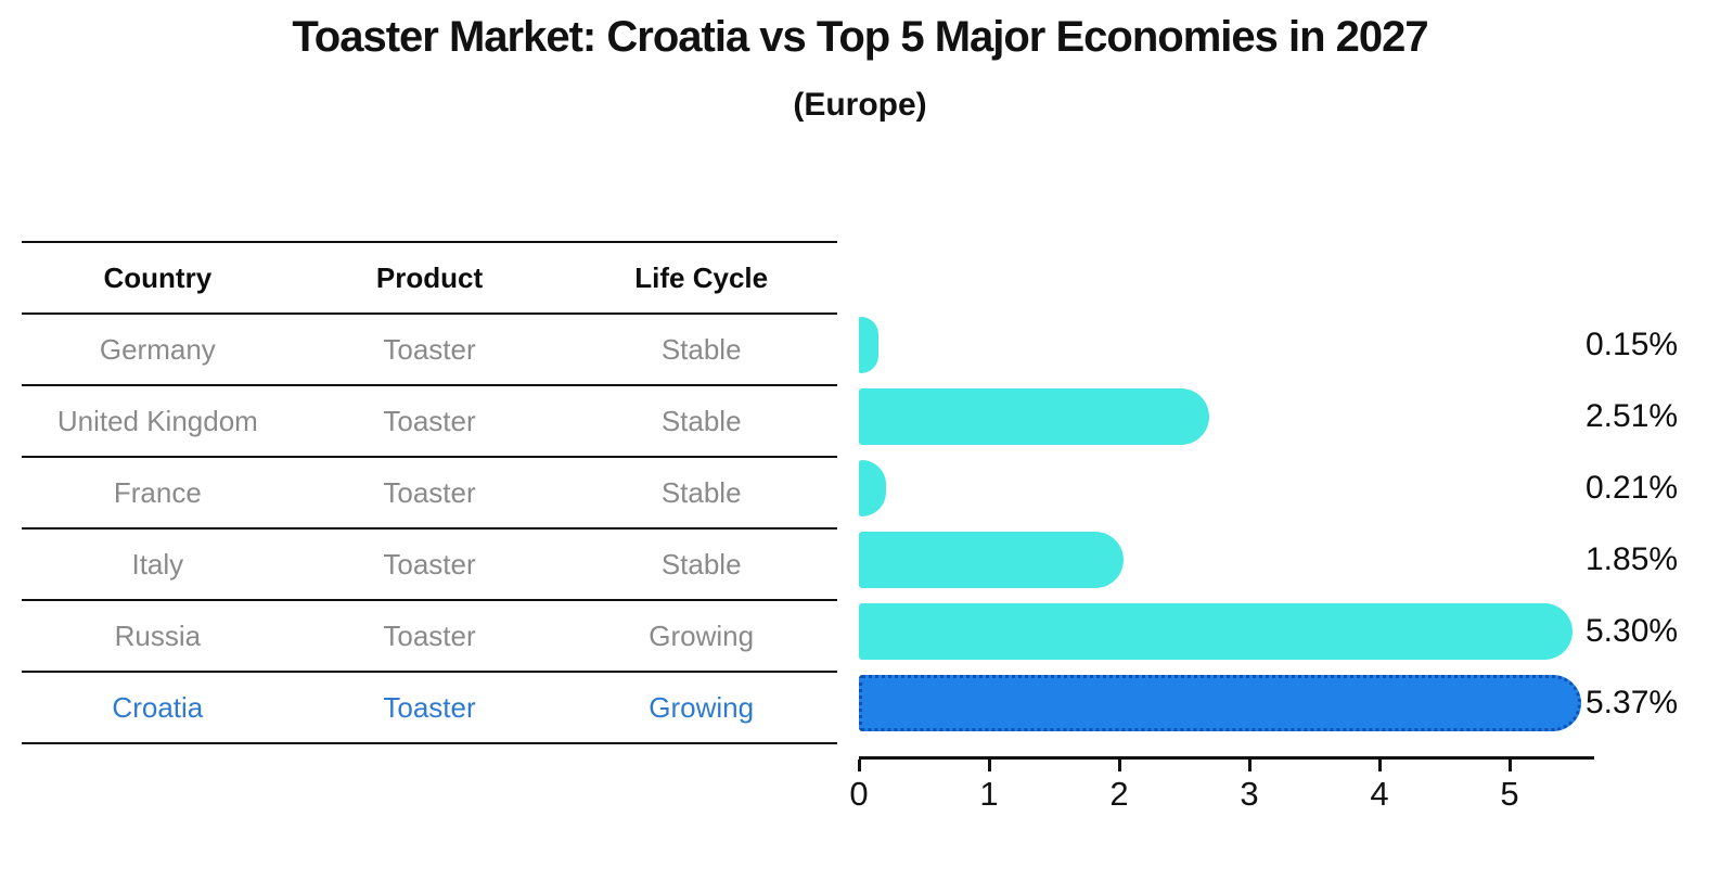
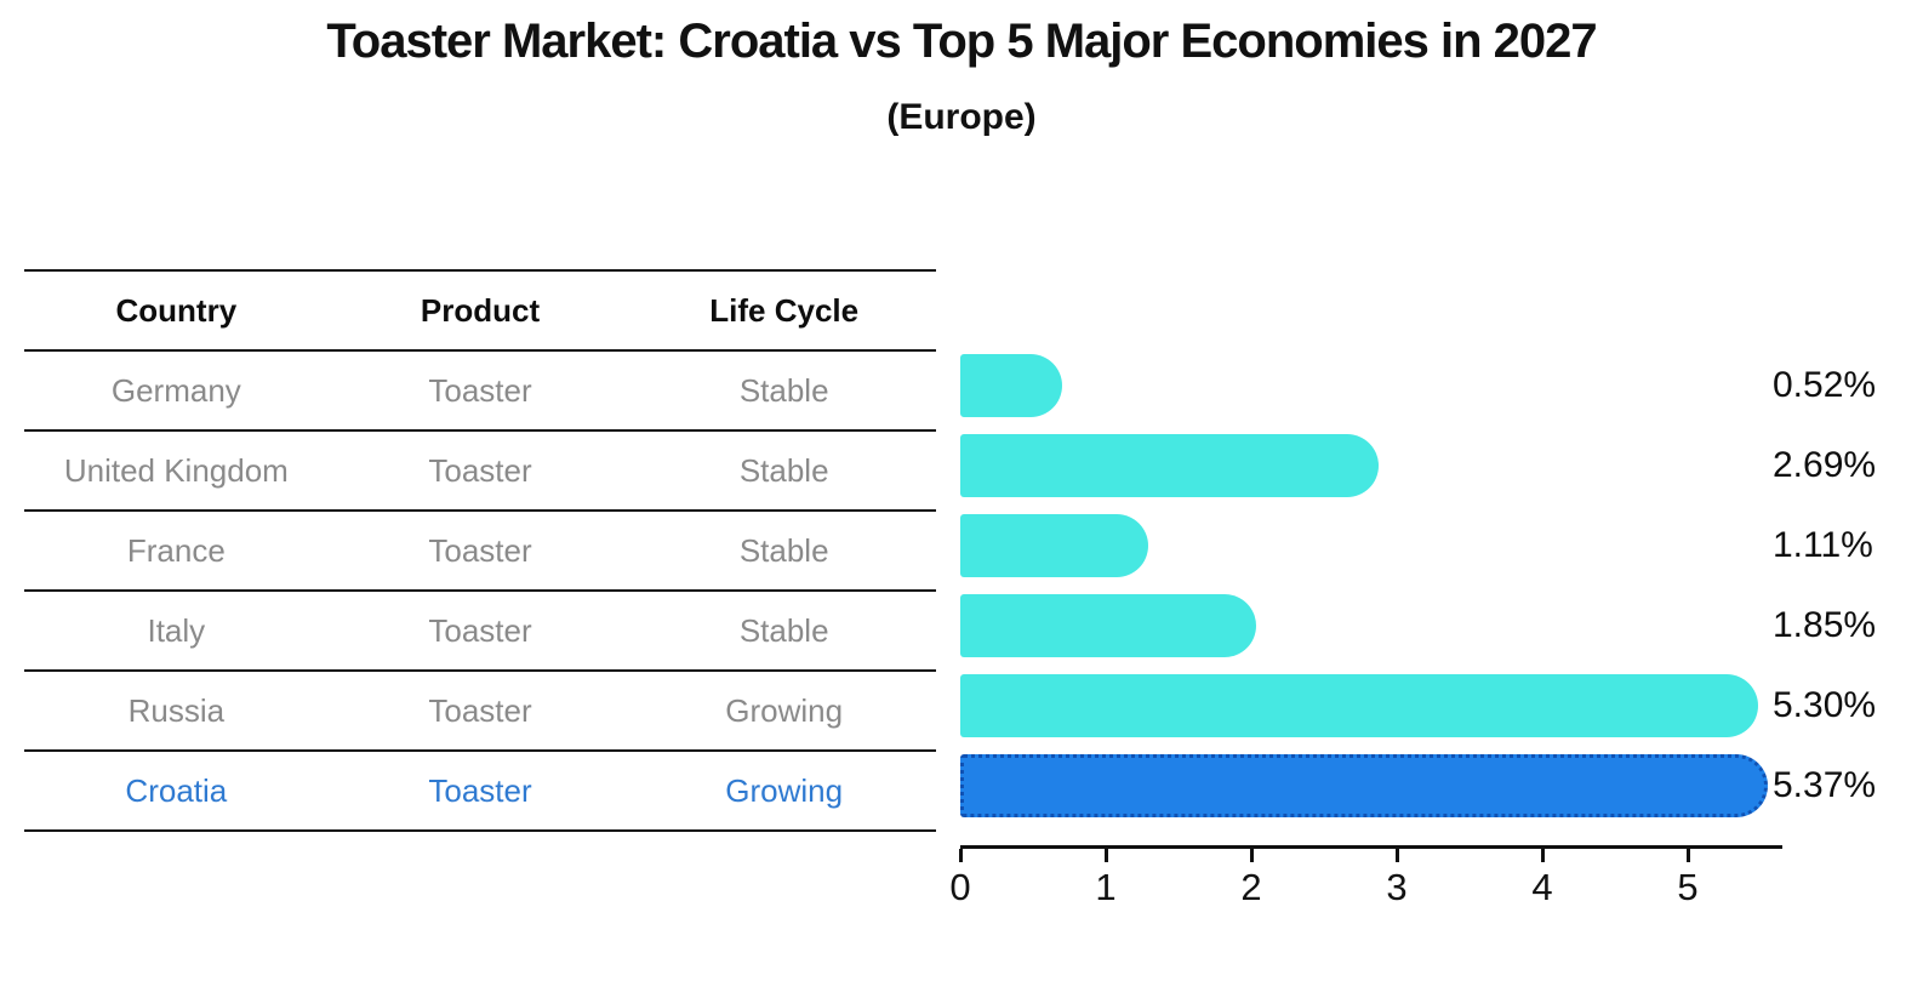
Germany: 0.15% -> 0.52%
United Kingdom: 2.51% -> 2.69%
France: 0.21% -> 1.11%
